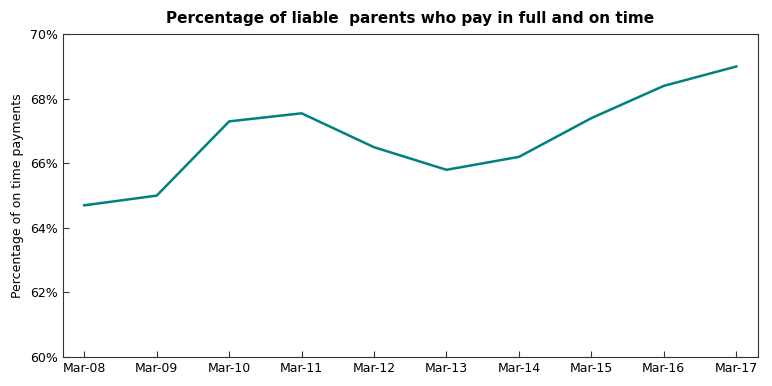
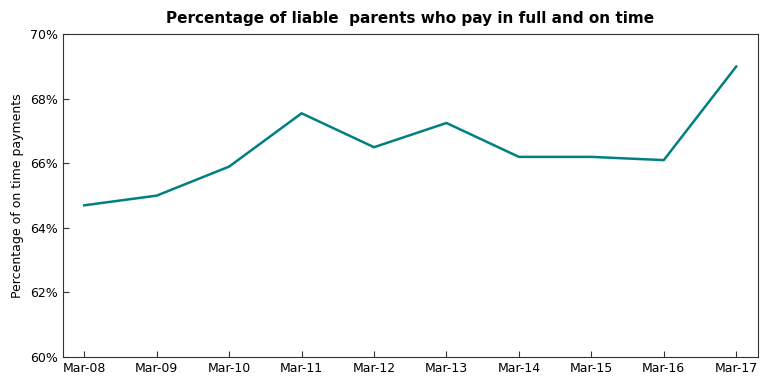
Mar-10: 67.30% -> 65.90%
Mar-13: 65.80% -> 67.25%
Mar-15: 67.40% -> 66.20%
Mar-16: 68.40% -> 66.10%
